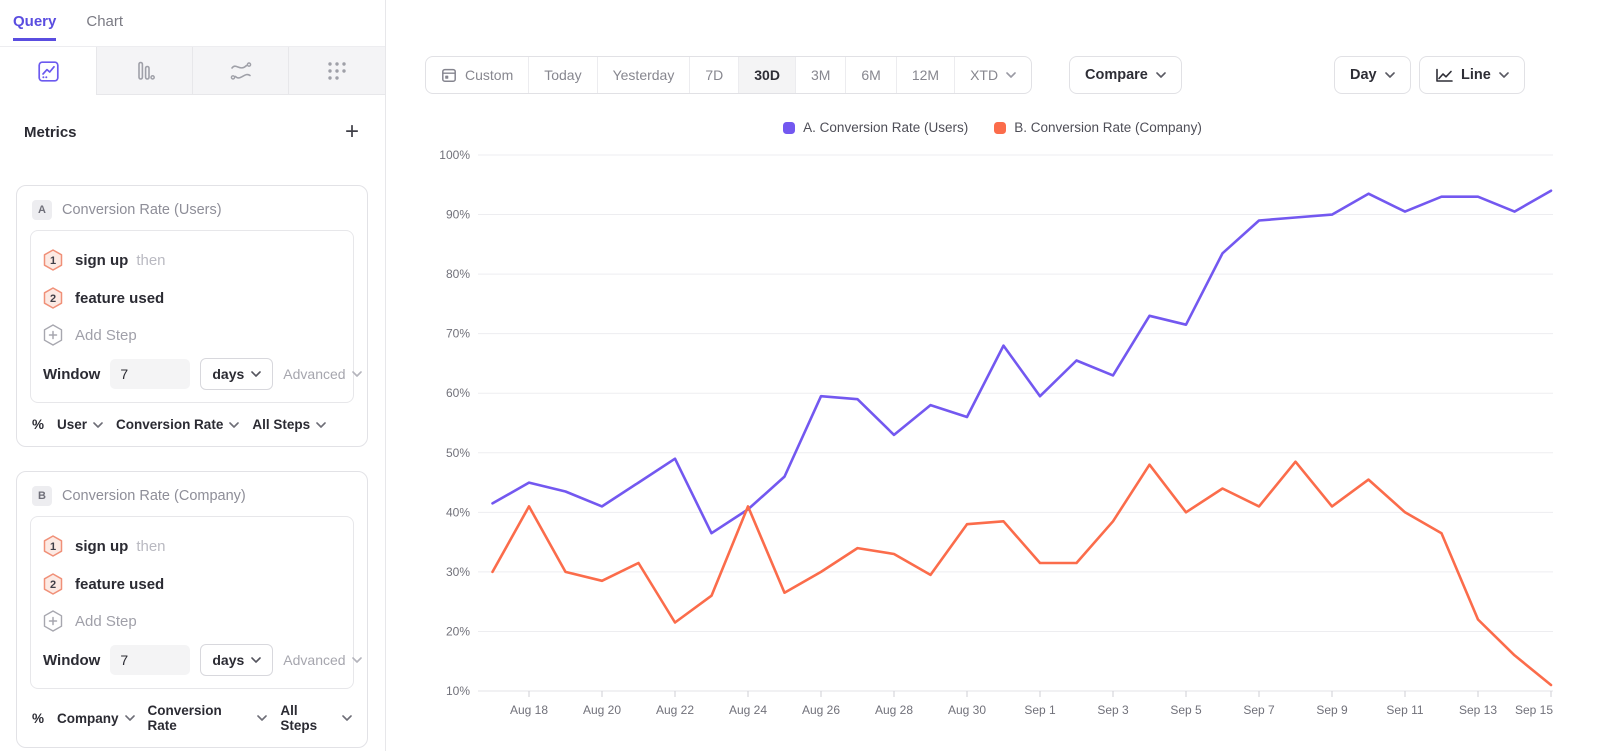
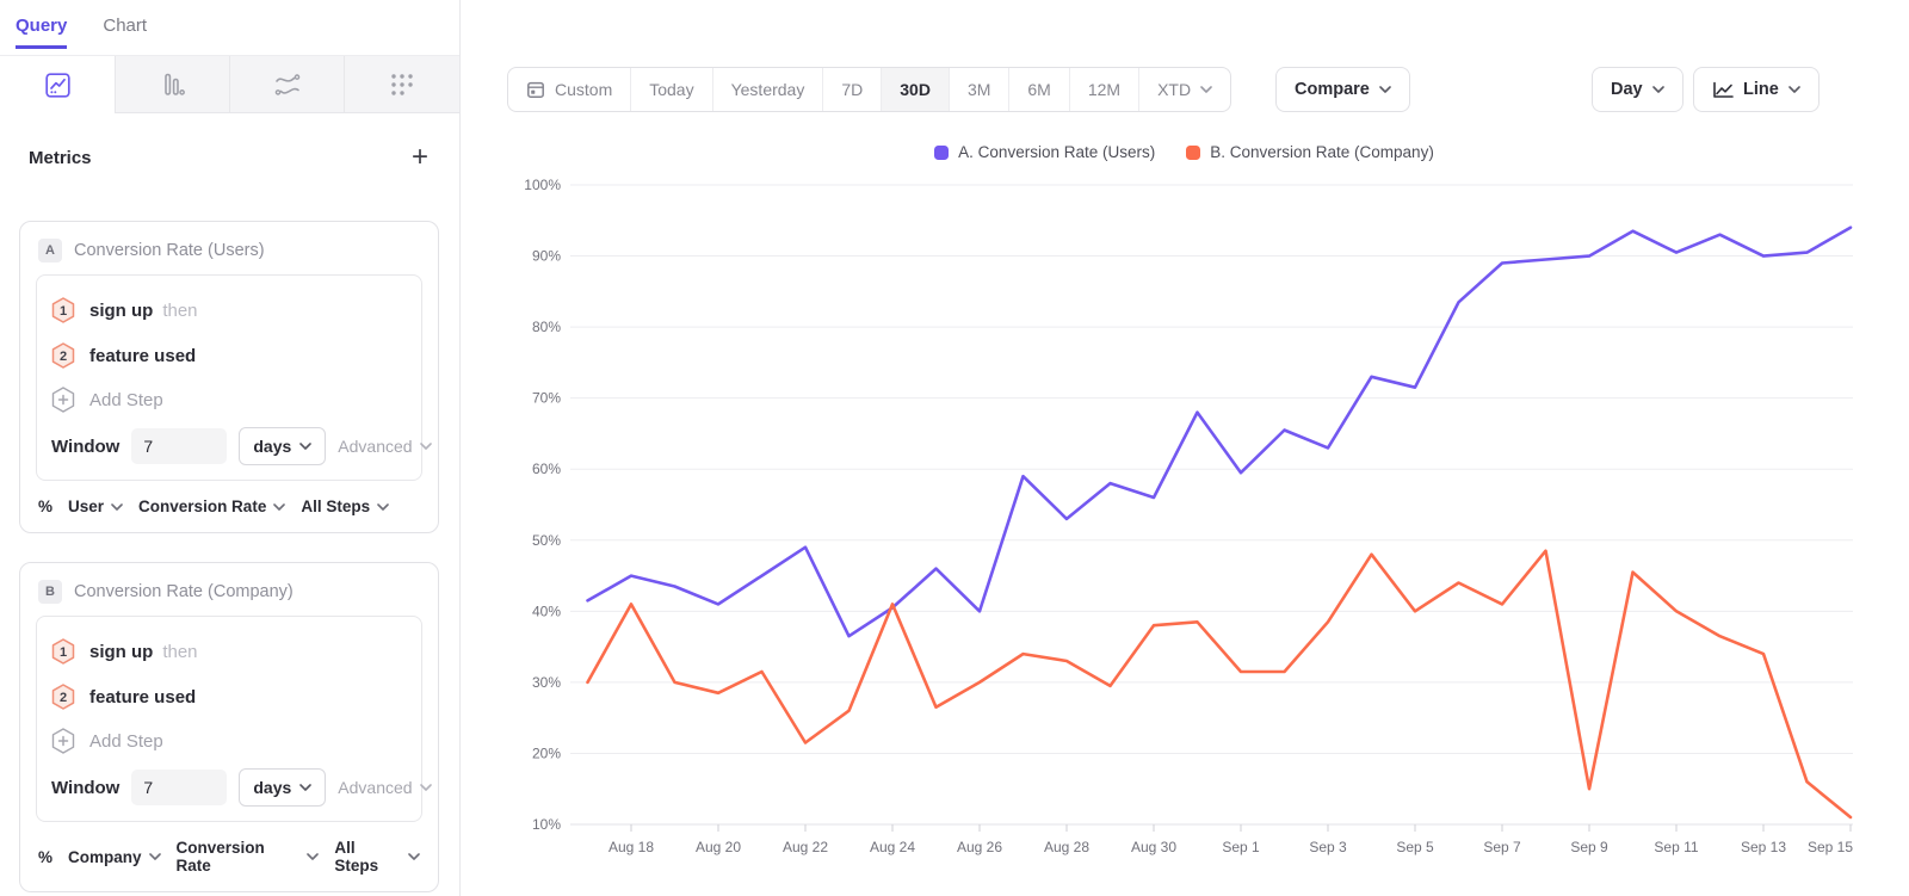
A. Conversion Rate (Users)/Aug 26: 60% -> 40%
B. Conversion Rate (Company)/Sep 9: 41% -> 15%
A. Conversion Rate (Users)/Sep 13: 93% -> 90%
B. Conversion Rate (Company)/Sep 13: 22% -> 34%
